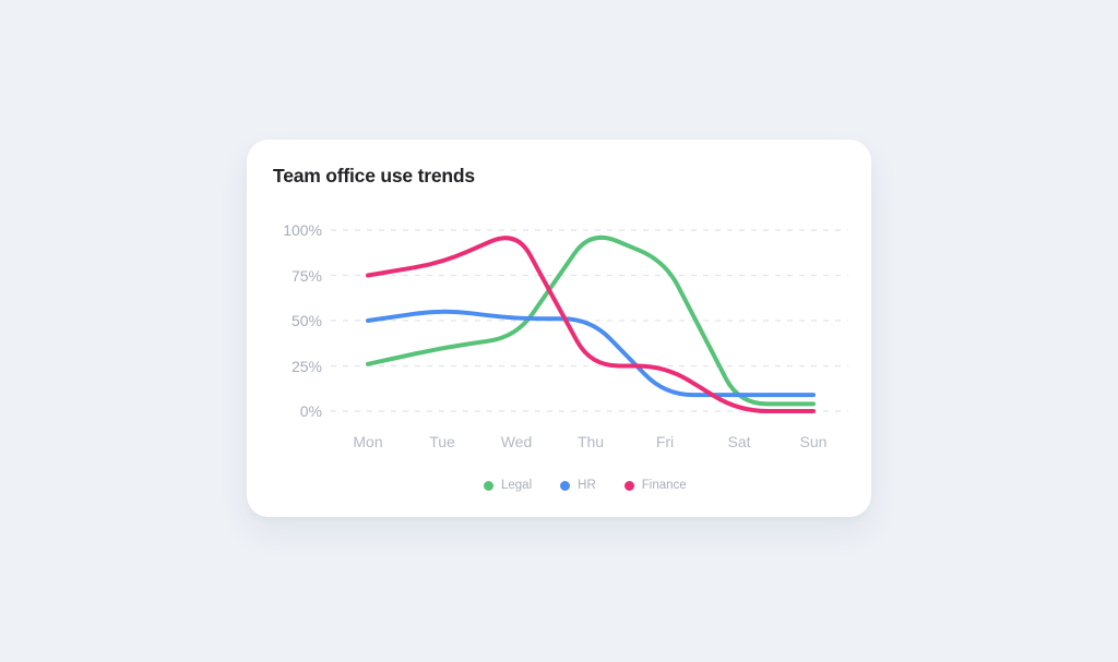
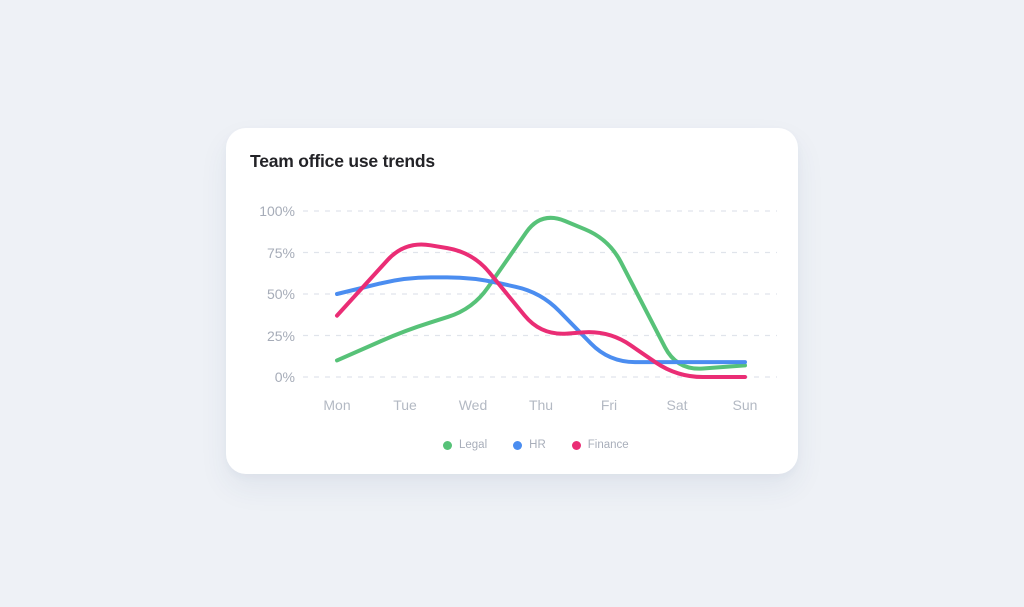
Legal/Mon: 26% -> 10%
Finance/Mon: 75% -> 37%
Legal/Tue: 35% -> 28%
HR/Tue: 56% -> 60%
HR/Wed: 51% -> 60%
Finance/Wed: 100% -> 75%
Finance/Fri: 25% -> 28%
Legal/Sun: 4% -> 7%
